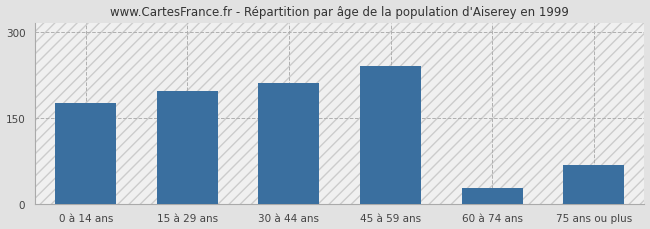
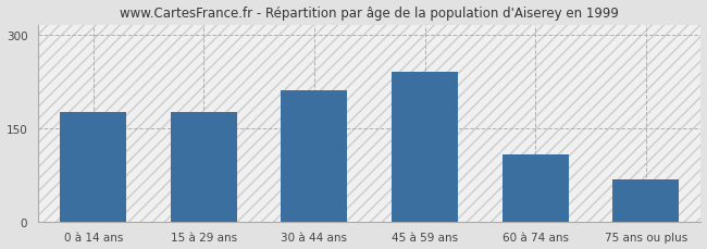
15 à 29 ans: 196 -> 175
60 à 74 ans: 28 -> 107
